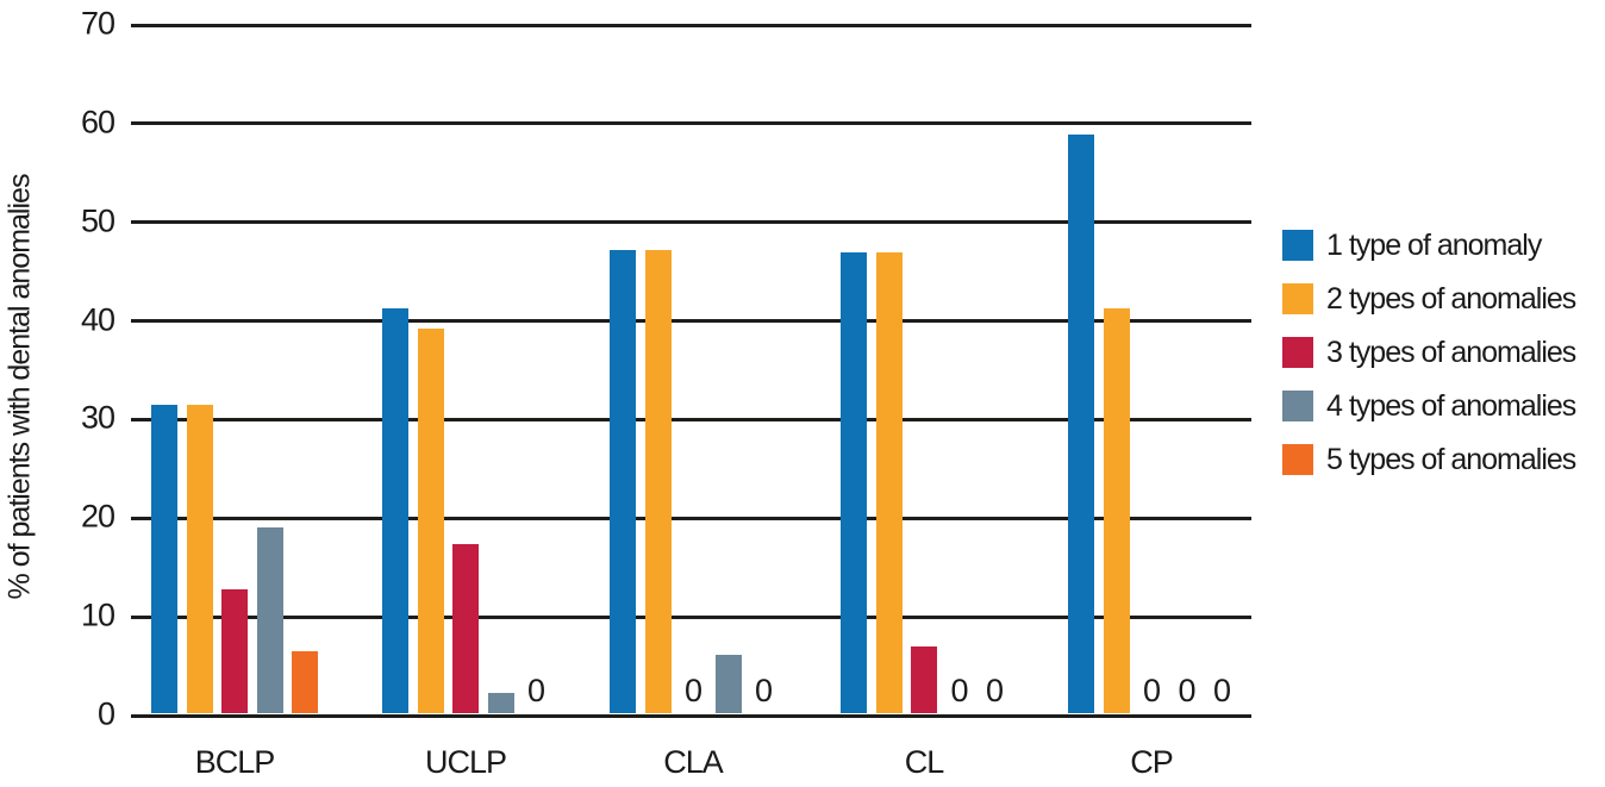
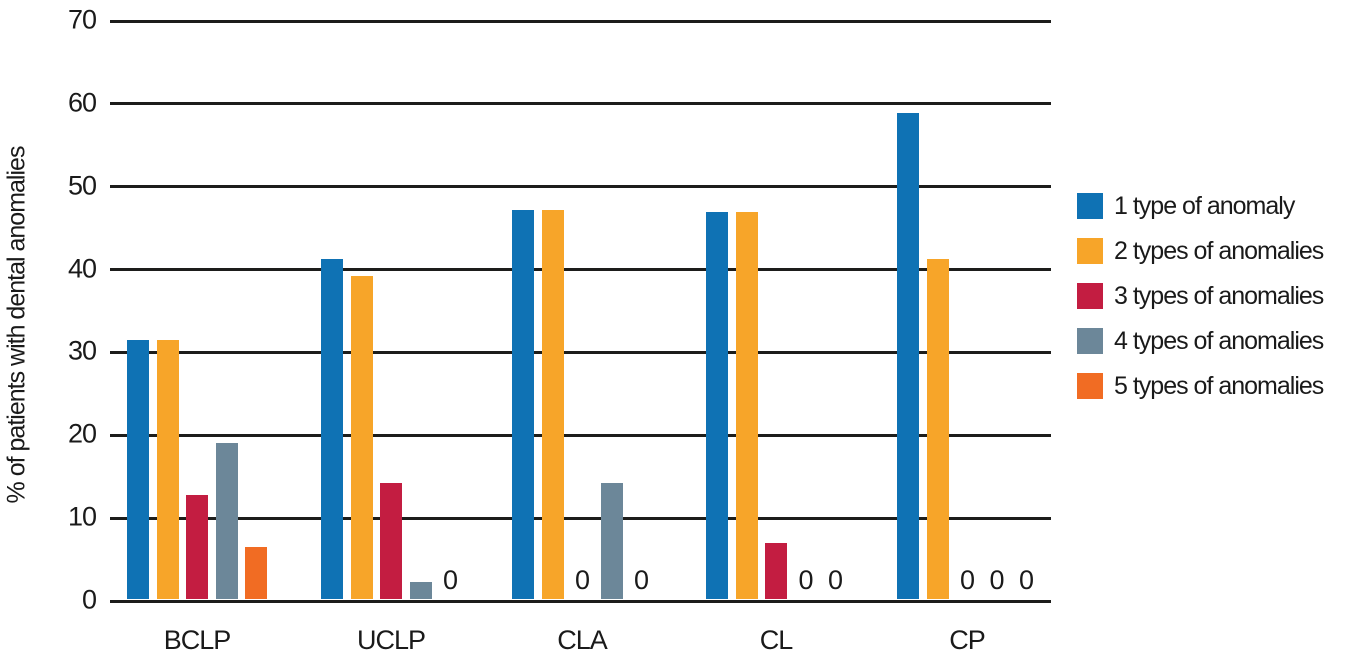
3 types of anomalies/UCLP: 17 -> 14
4 types of anomalies/CLA: 6 -> 14
